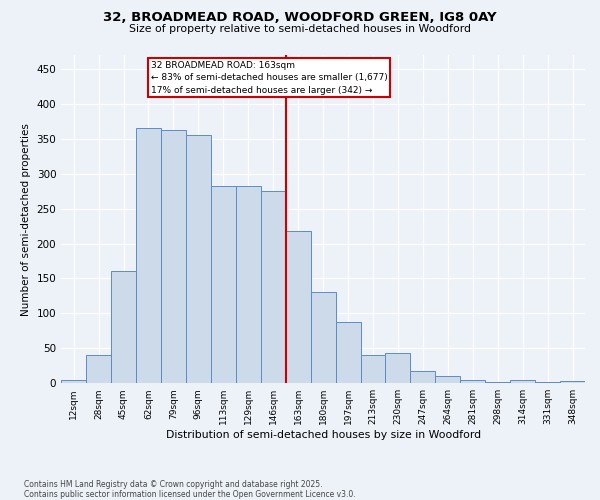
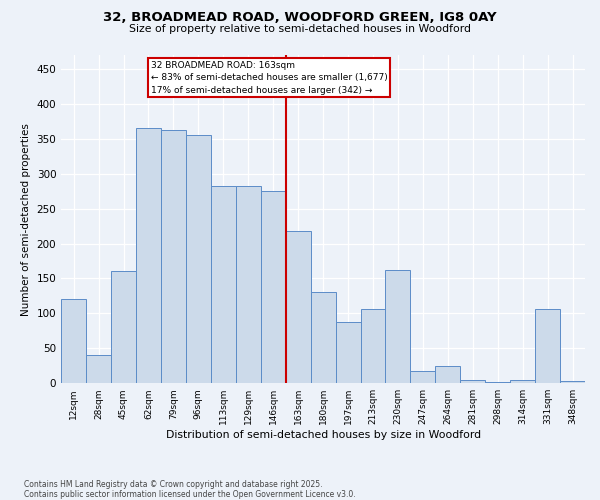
12sqm: 5 -> 120
213sqm: 40 -> 106
230sqm: 43 -> 162
264sqm: 10 -> 24
331sqm: 2 -> 106
